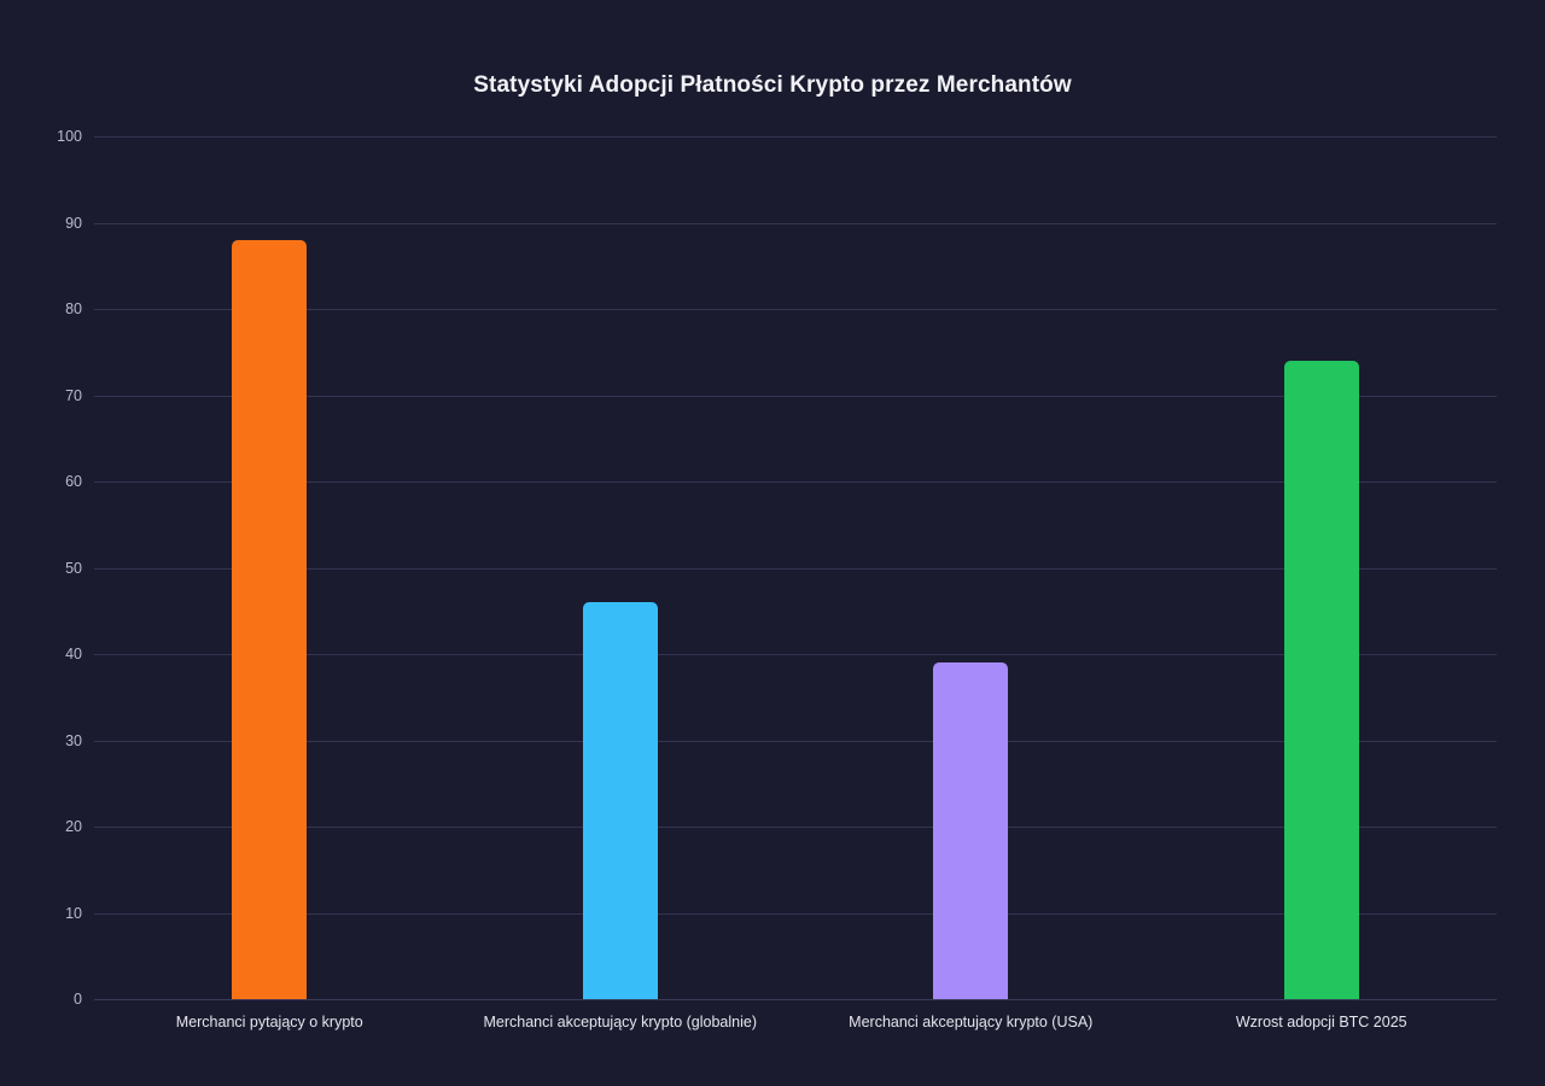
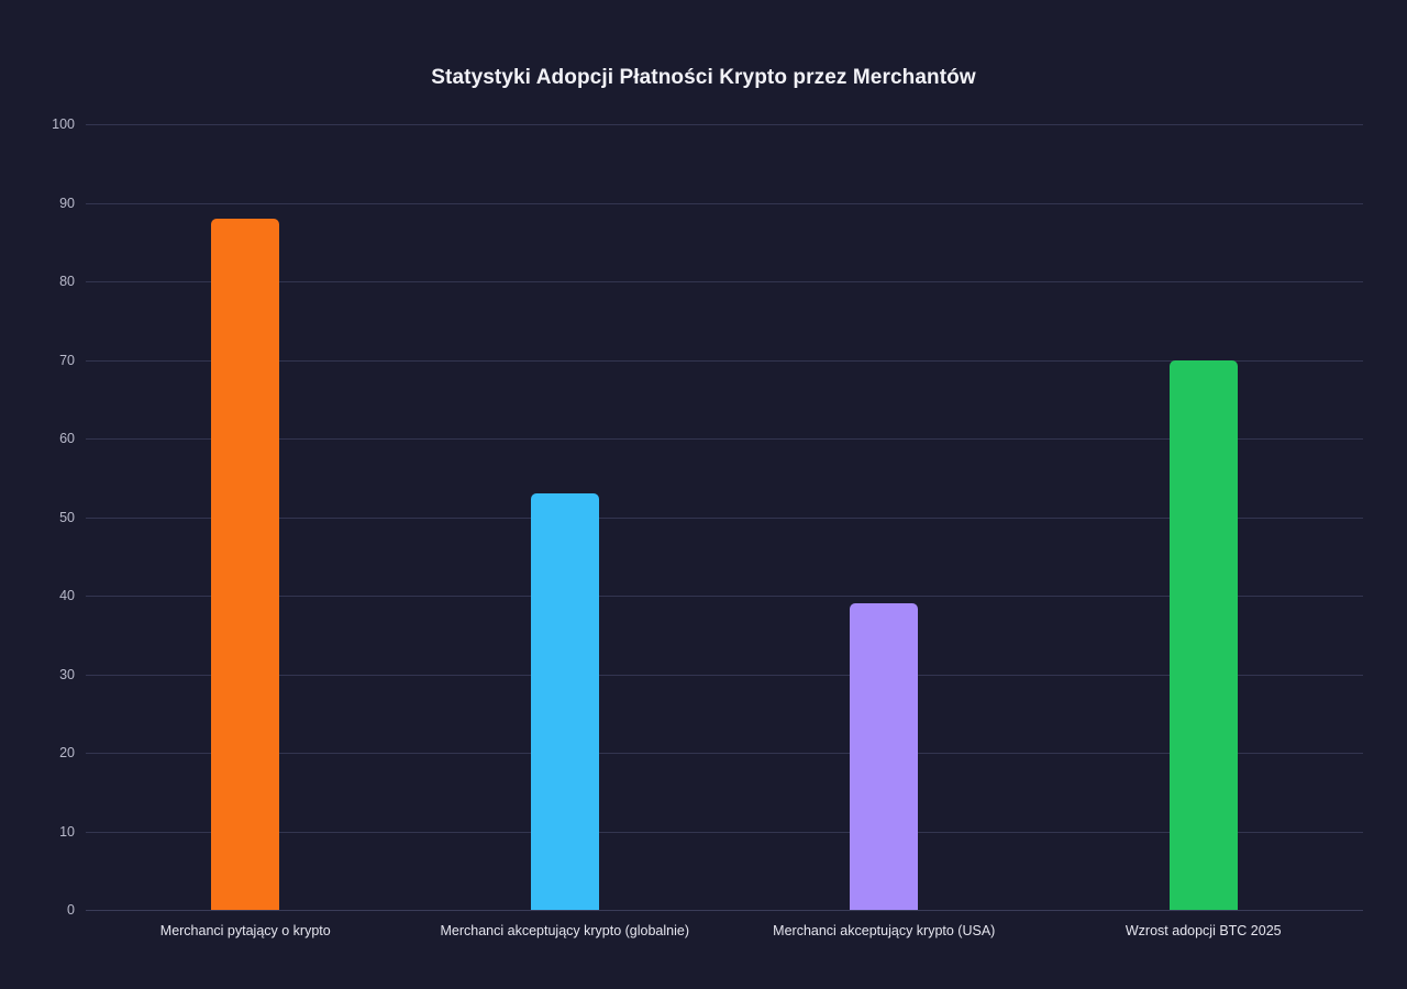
Merchanci akceptujący krypto (globalnie): 46 -> 53
Wzrost adopcji BTC 2025: 74 -> 70
